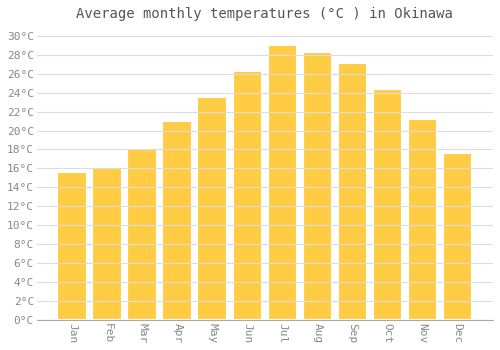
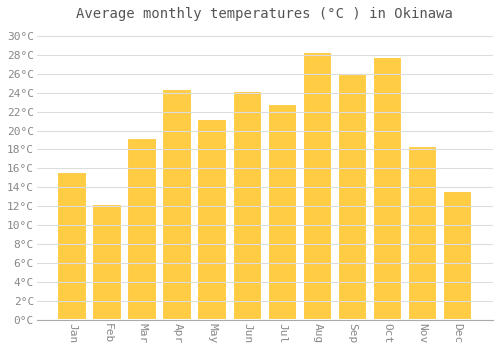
Feb: 16.1°C -> 12.2°C
Mar: 18.1°C -> 19.2°C
Apr: 21.0°C -> 24.4°C
May: 23.5°C -> 21.2°C
Jun: 26.3°C -> 24.2°C
Jul: 29.0°C -> 22.8°C
Sep: 27.1°C -> 26.0°C
Oct: 24.4°C -> 27.8°C
Nov: 21.2°C -> 18.4°C
Dec: 17.6°C -> 13.6°C
